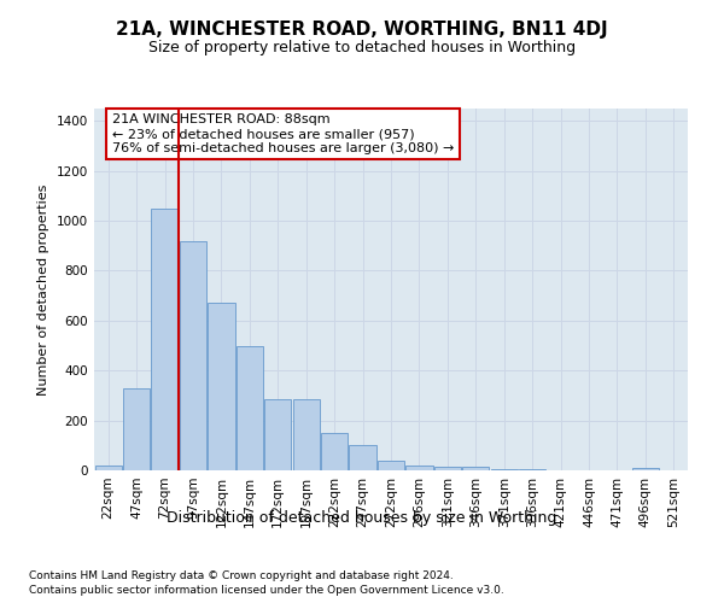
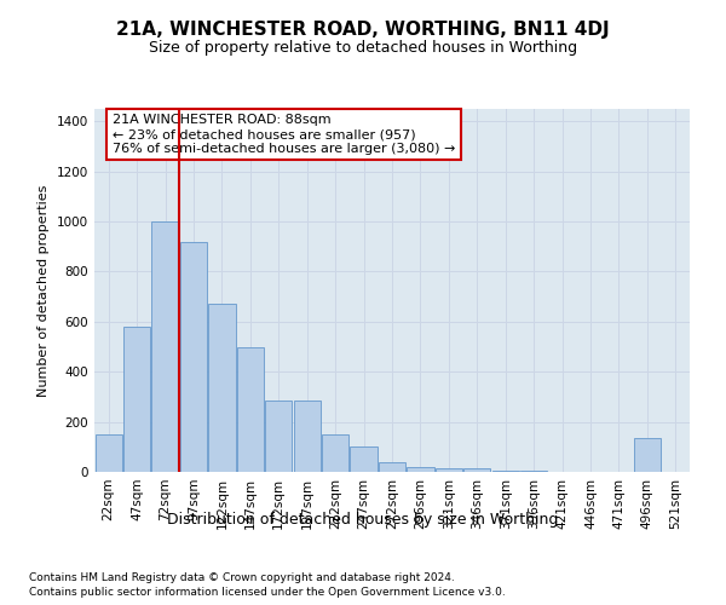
22sqm: 20 -> 150
47sqm: 330 -> 580
72sqm: 1050 -> 1000
496sqm: 10 -> 135
